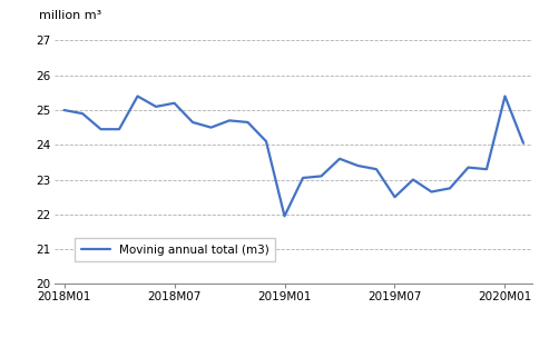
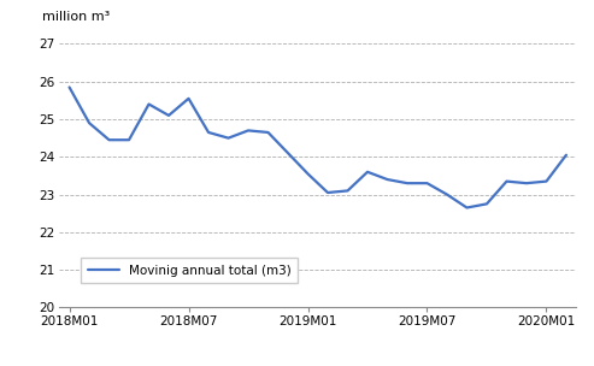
2018M01: 25.00 -> 25.85
2018M07: 25.20 -> 25.55
2019M01: 21.95 -> 23.55
2019M07: 22.50 -> 23.30
2020M01: 25.40 -> 23.35
